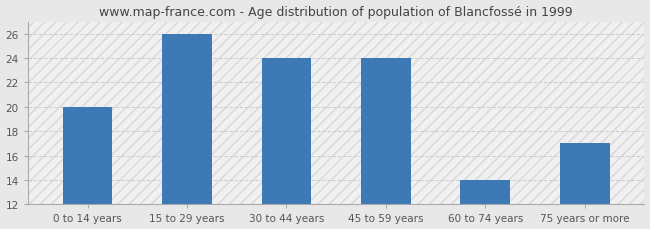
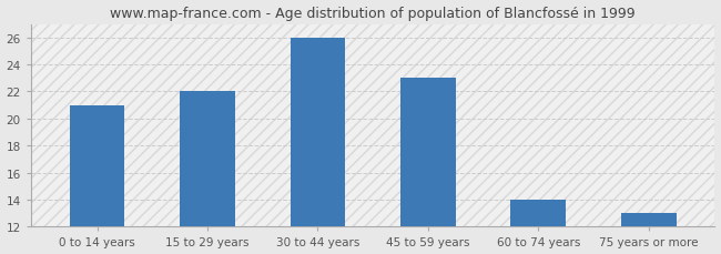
0 to 14 years: 20 -> 21
15 to 29 years: 26 -> 22
30 to 44 years: 24 -> 26
45 to 59 years: 24 -> 23
75 years or more: 17 -> 13
